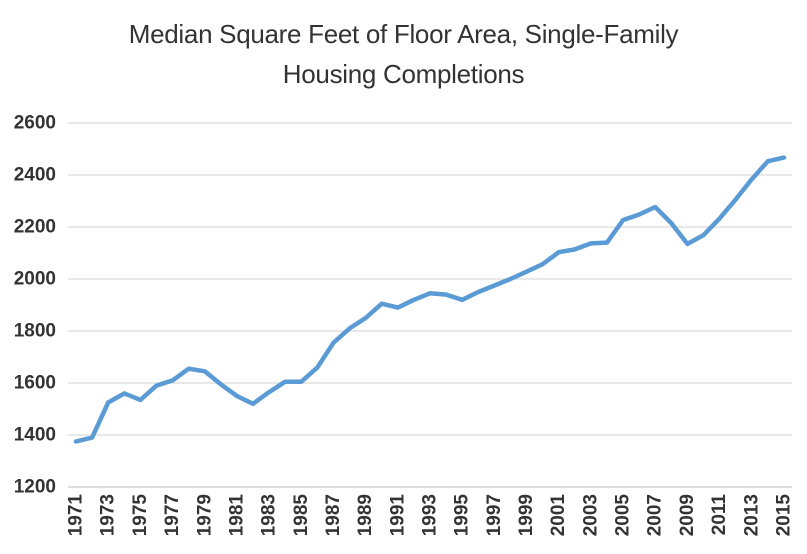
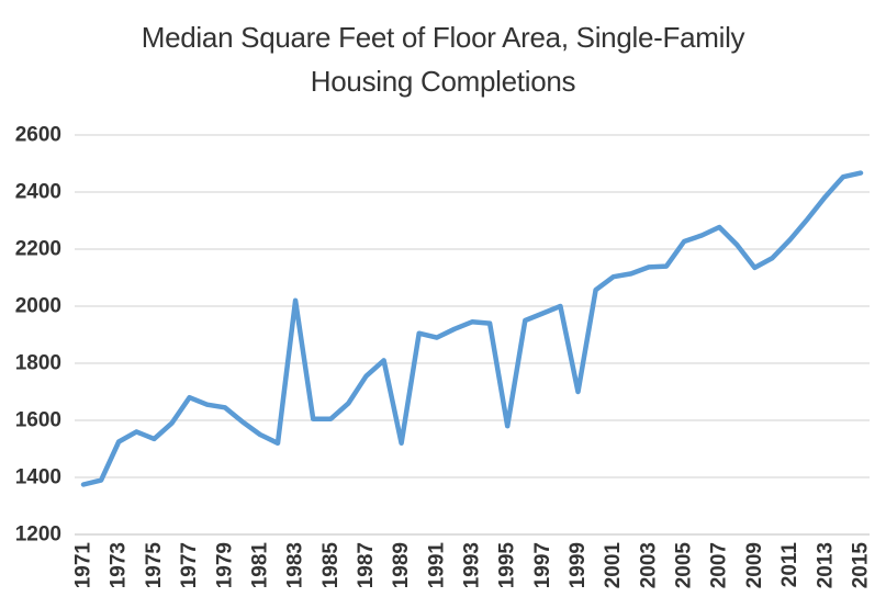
1977: 1610 -> 1680
1983: 1560 -> 2020
1989: 1850 -> 1520
1995: 1920 -> 1580
1999: 2030 -> 1700
